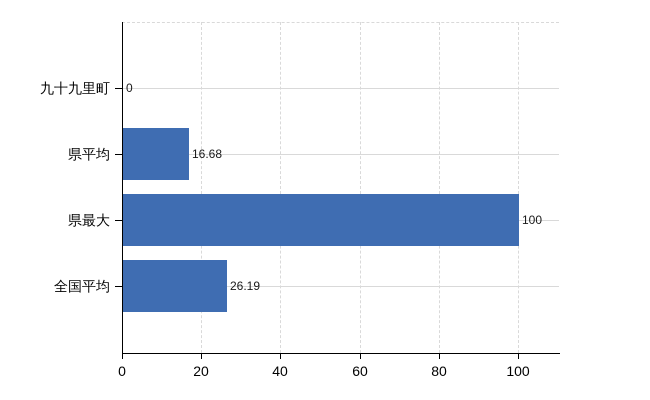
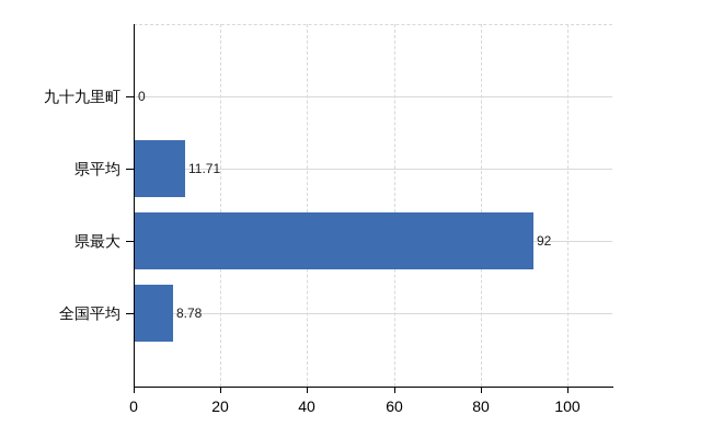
県平均: 16.68 -> 11.71
県最大: 100 -> 92
全国平均: 26.19 -> 8.78
